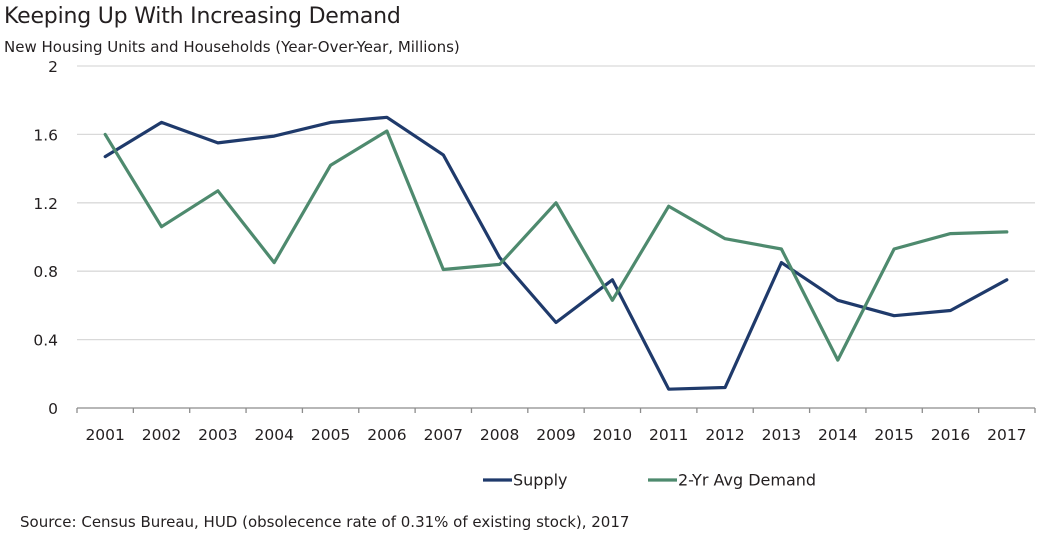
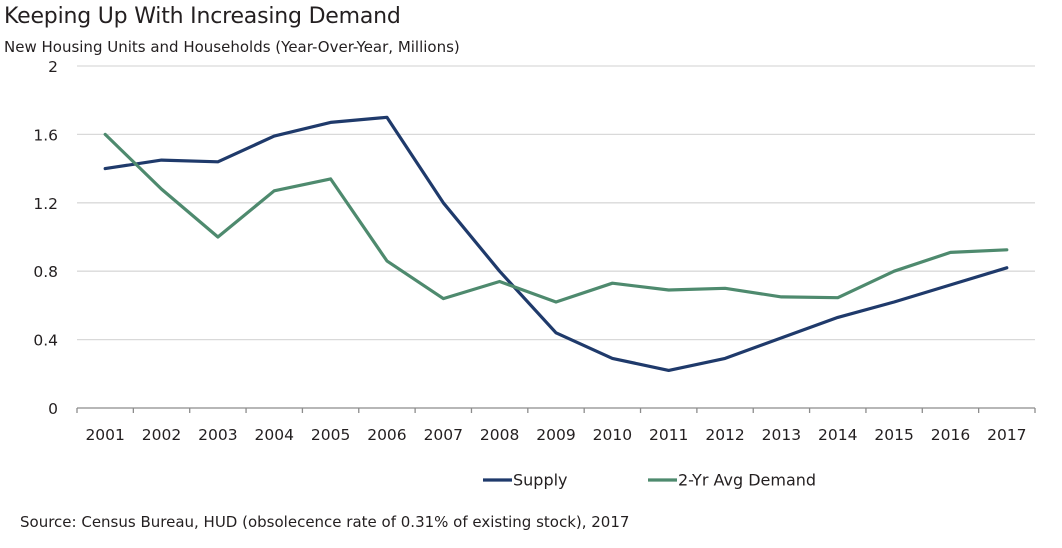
Supply/2001: 1.47 -> 1.40
Supply/2002: 1.67 -> 1.45
2-Yr Avg Demand/2002: 1.06 -> 1.28
Supply/2003: 1.55 -> 1.44
2-Yr Avg Demand/2003: 1.27 -> 1.00
2-Yr Avg Demand/2004: 0.85 -> 1.27
2-Yr Avg Demand/2005: 1.42 -> 1.34
2-Yr Avg Demand/2006: 1.62 -> 0.86
Supply/2007: 1.48 -> 1.20
2-Yr Avg Demand/2007: 0.81 -> 0.64
Supply/2008: 0.88 -> 0.80
2-Yr Avg Demand/2008: 0.84 -> 0.74
Supply/2009: 0.50 -> 0.44
2-Yr Avg Demand/2009: 1.20 -> 0.62
Supply/2010: 0.75 -> 0.29
2-Yr Avg Demand/2010: 0.63 -> 0.73
Supply/2011: 0.11 -> 0.22
2-Yr Avg Demand/2011: 1.18 -> 0.69
Supply/2012: 0.12 -> 0.29
2-Yr Avg Demand/2012: 0.99 -> 0.70
Supply/2013: 0.85 -> 0.41
2-Yr Avg Demand/2013: 0.93 -> 0.65
Supply/2014: 0.63 -> 0.53
2-Yr Avg Demand/2014: 0.28 -> 0.65
Supply/2015: 0.54 -> 0.62
2-Yr Avg Demand/2015: 0.93 -> 0.80
Supply/2016: 0.57 -> 0.72
2-Yr Avg Demand/2016: 1.02 -> 0.91
Supply/2017: 0.75 -> 0.82
2-Yr Avg Demand/2017: 1.03 -> 0.93
